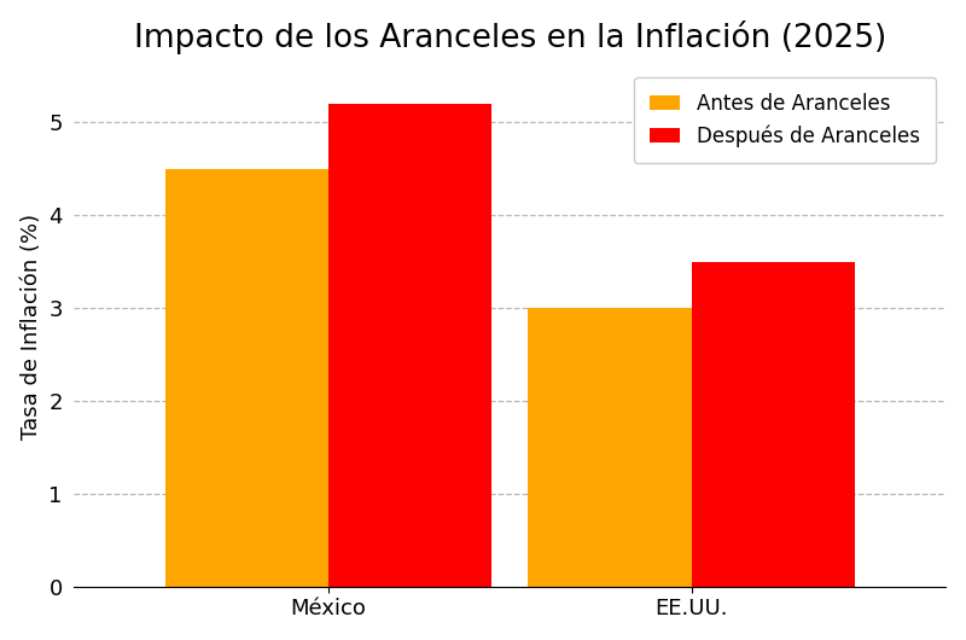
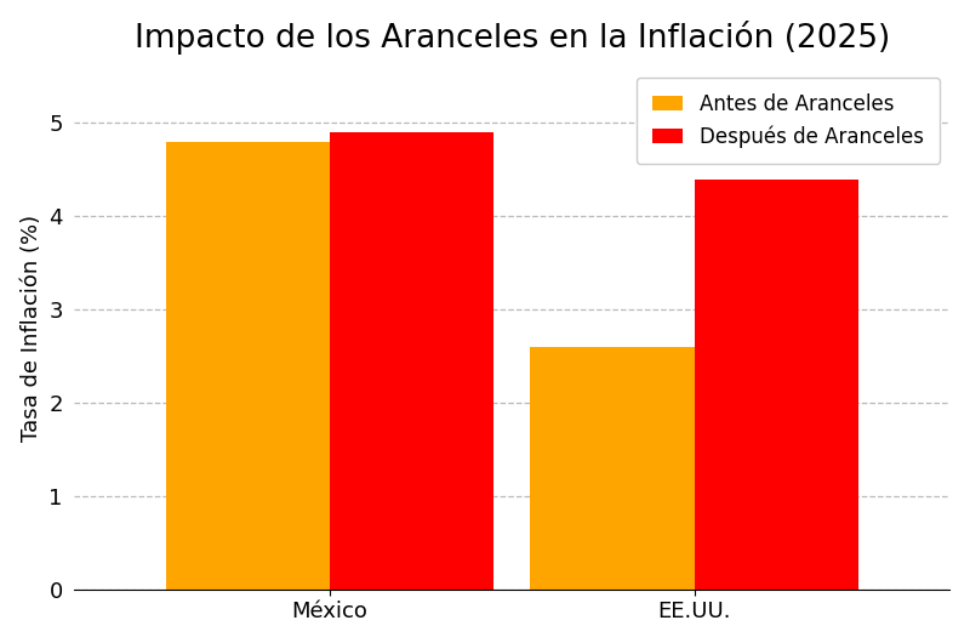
Antes de Aranceles/México: 4.5 -> 4.8
Después de Aranceles/México: 5.2 -> 4.9
Antes de Aranceles/EE.UU.: 3.0 -> 2.6
Después de Aranceles/EE.UU.: 3.5 -> 4.4
